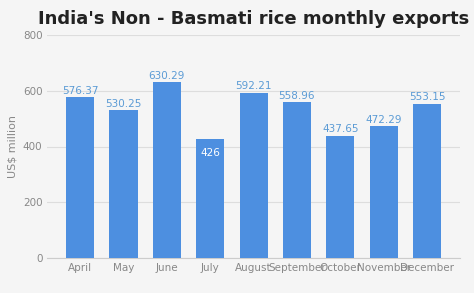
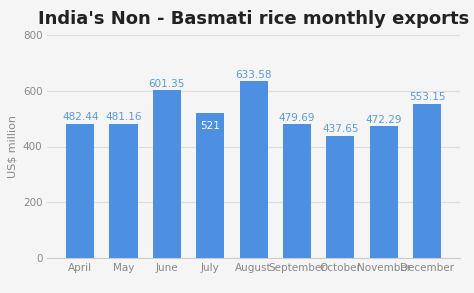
April: 576.37 -> 482.44
May: 530.25 -> 481.16
June: 630.29 -> 601.35
July: 426 -> 521
August: 592.21 -> 633.58
September: 558.96 -> 479.69
